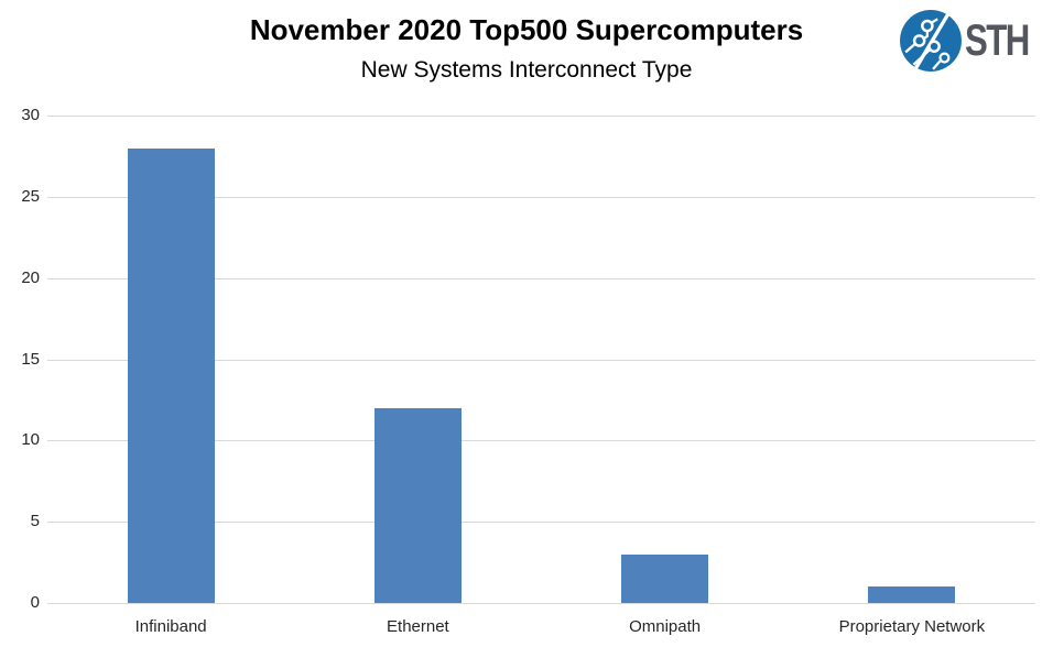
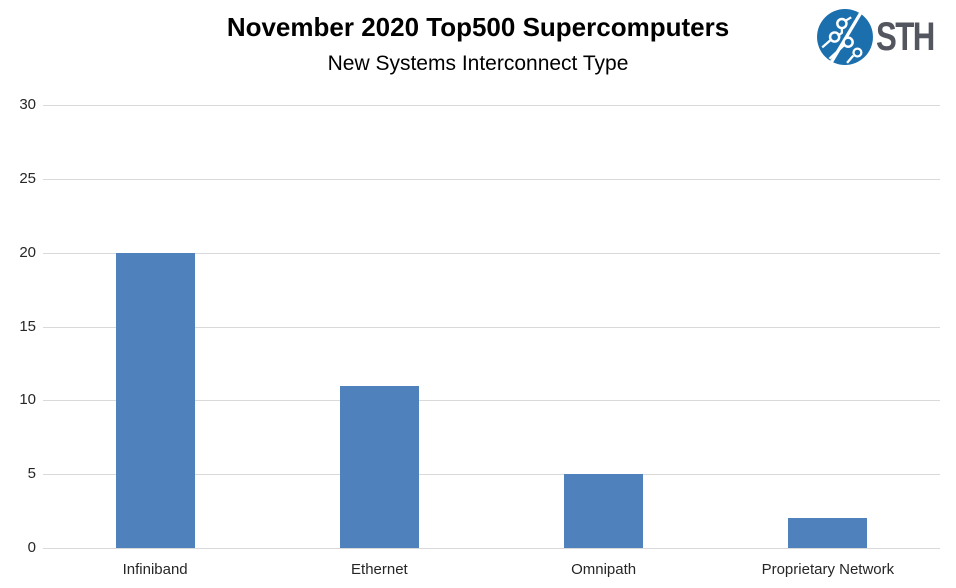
Infiniband: 28 -> 20
Ethernet: 12 -> 11
Omnipath: 3 -> 5
Proprietary Network: 1 -> 2
